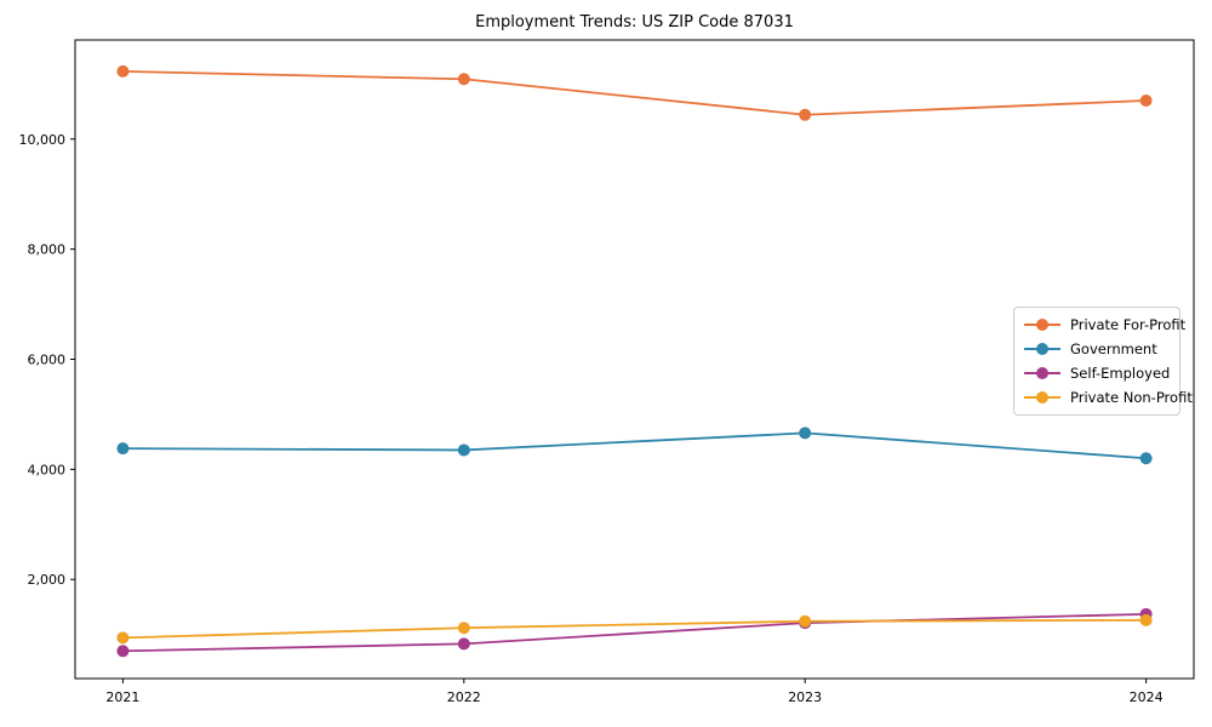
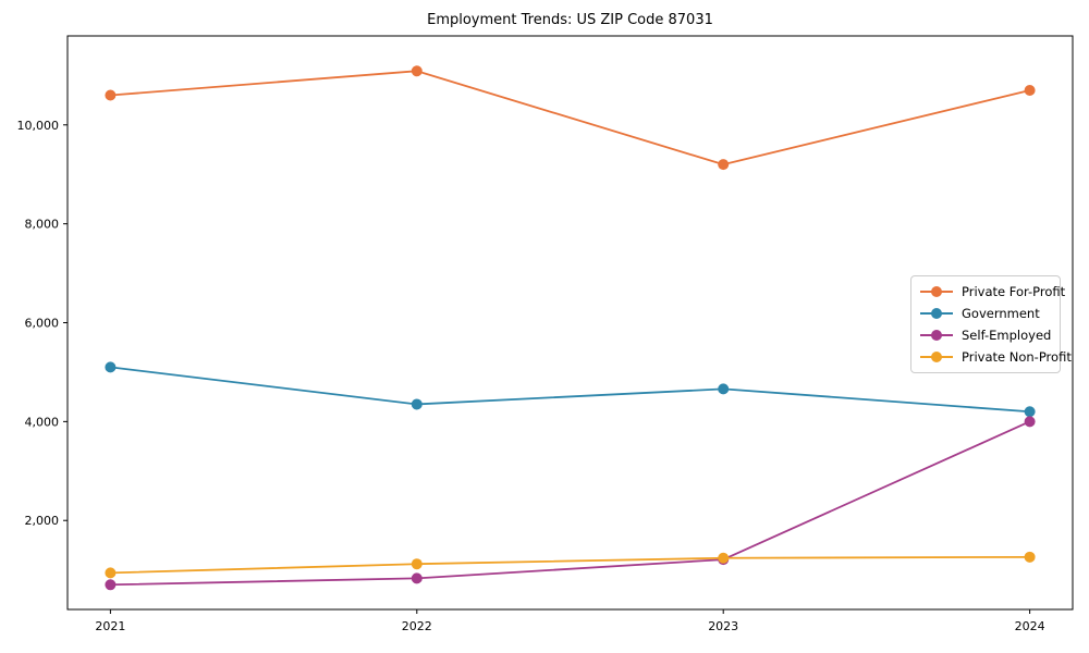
Private For-Profit/2021: 11200 -> 10600
Government/2021: 4400 -> 5100
Private For-Profit/2023: 10400 -> 9200
Self-Employed/2024: 1400 -> 4000
